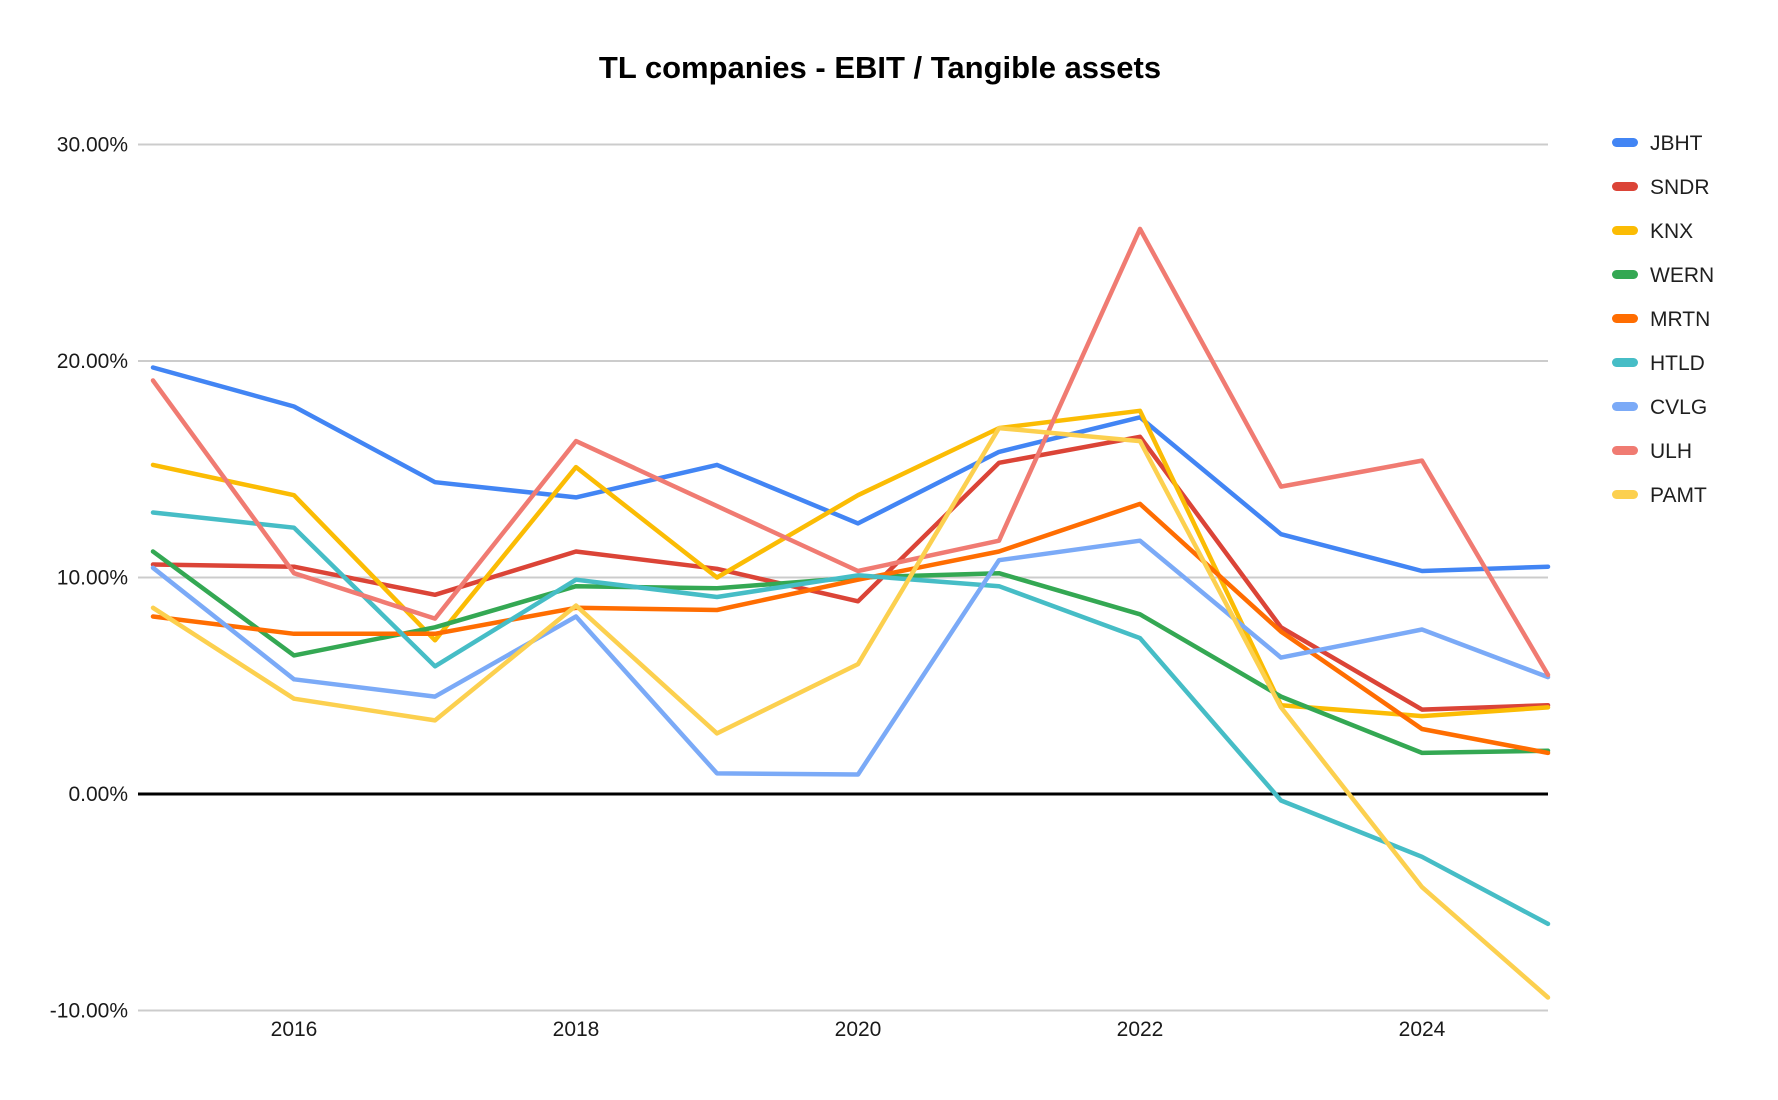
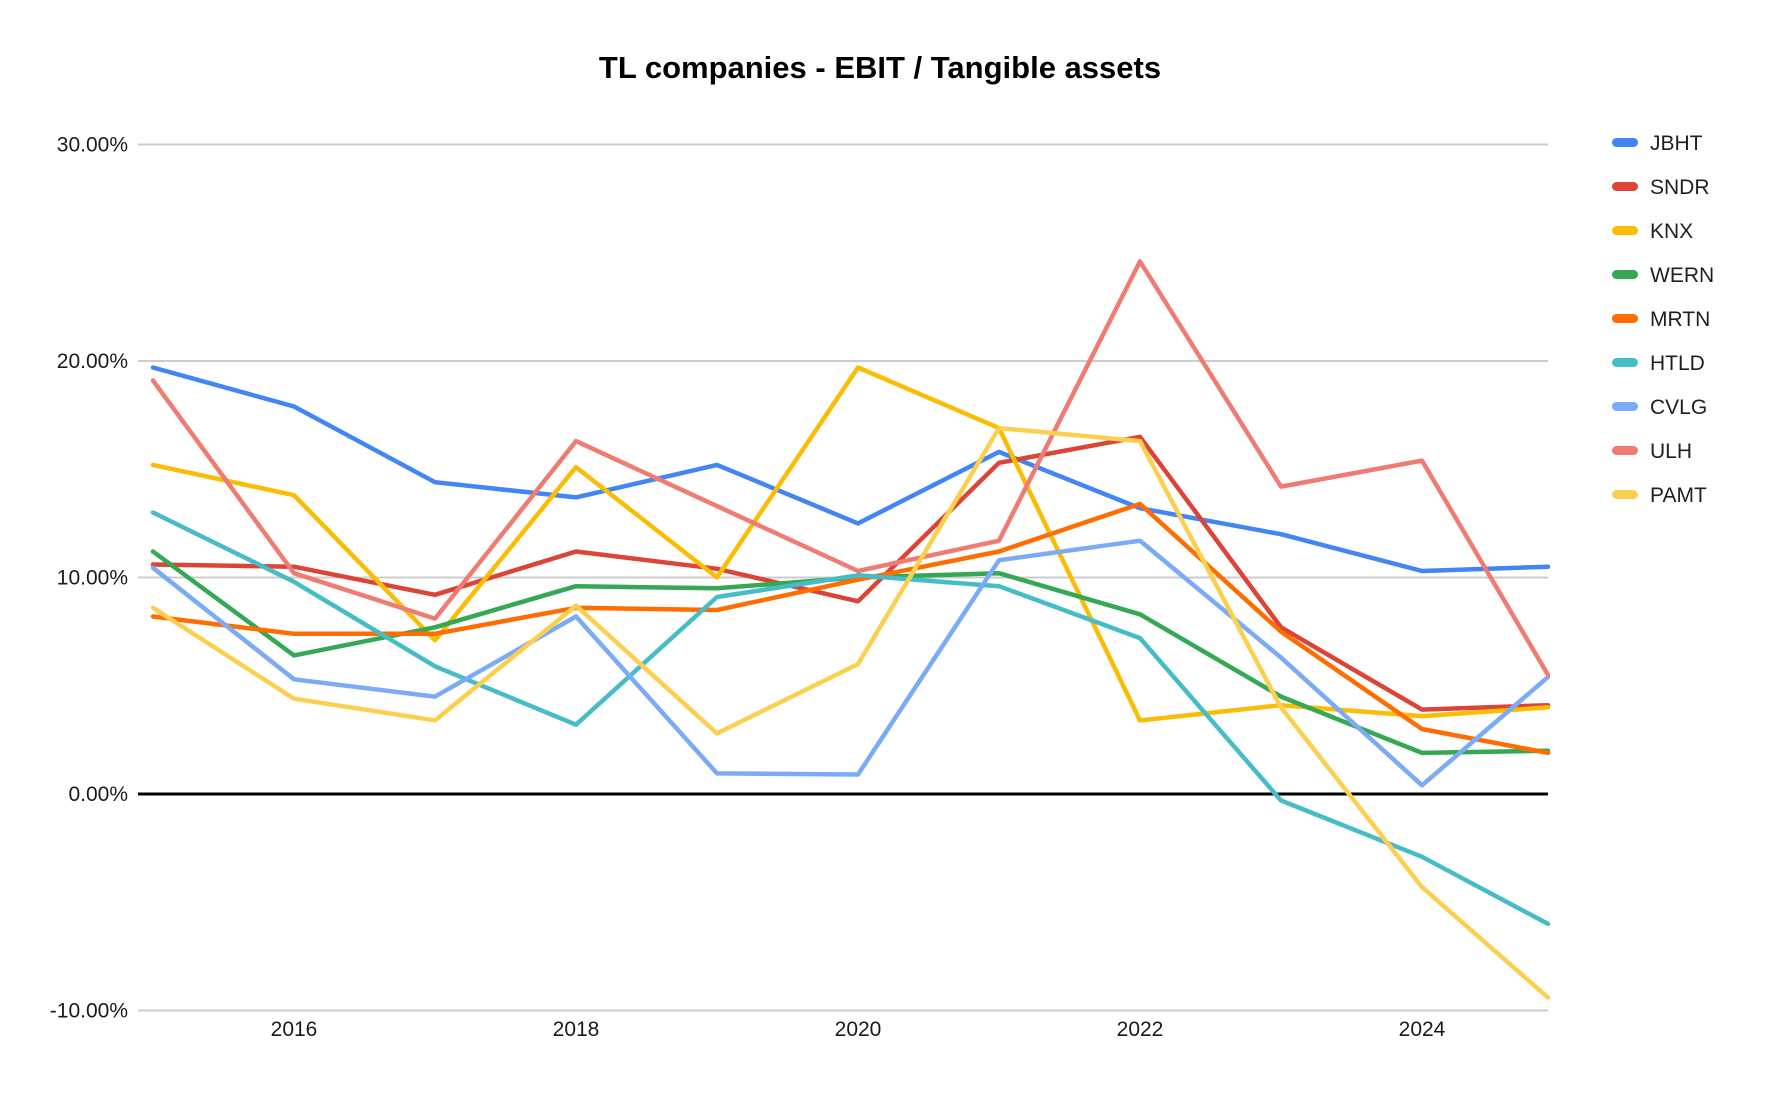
HTLD/2016: 12.3% -> 9.8%
HTLD/2018: 9.9% -> 3.2%
KNX/2020: 13.8% -> 19.7%
JBHT/2022: 17.4% -> 13.2%
KNX/2022: 17.7% -> 3.4%
ULH/2022: 26.1% -> 24.6%
CVLG/2024: 7.6% -> 0.4%
